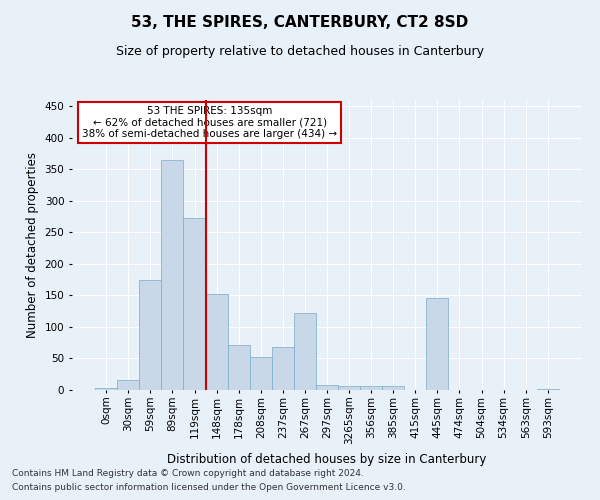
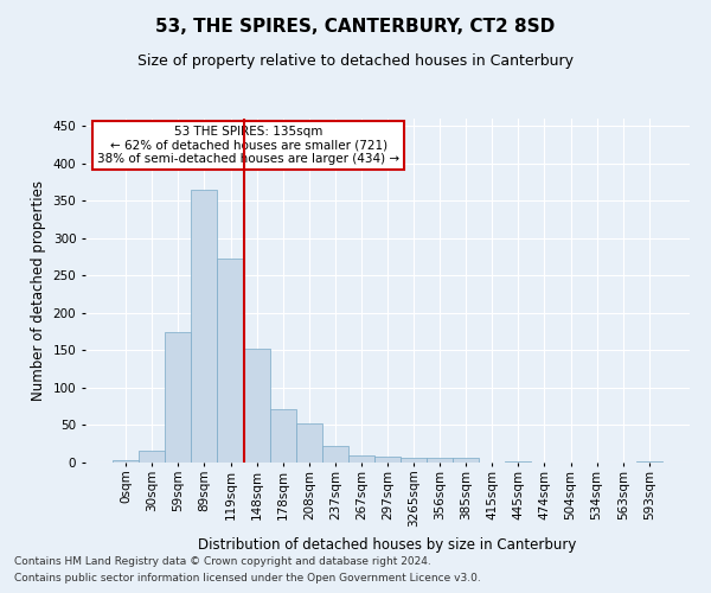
237sqm: 68 -> 23
267sqm: 122 -> 10
445sqm: 146 -> 2
